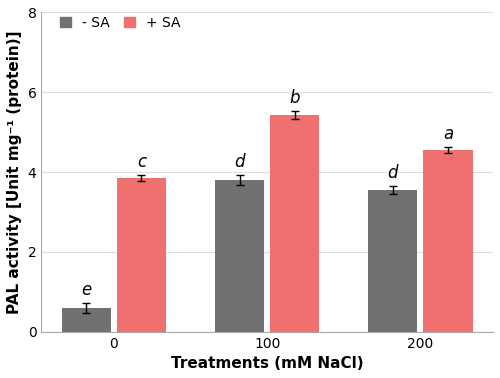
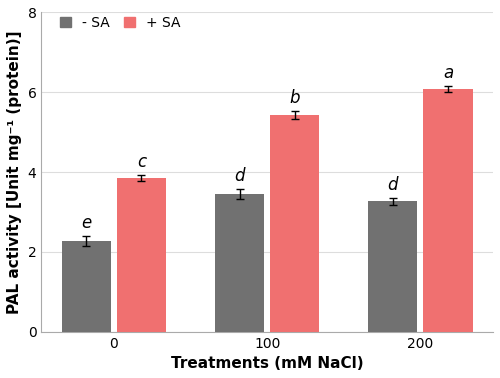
- SA/0: 0.60 -> 2.27
- SA/100: 3.80 -> 3.45
- SA/200: 3.55 -> 3.27
+ SA/200: 4.55 -> 6.08
